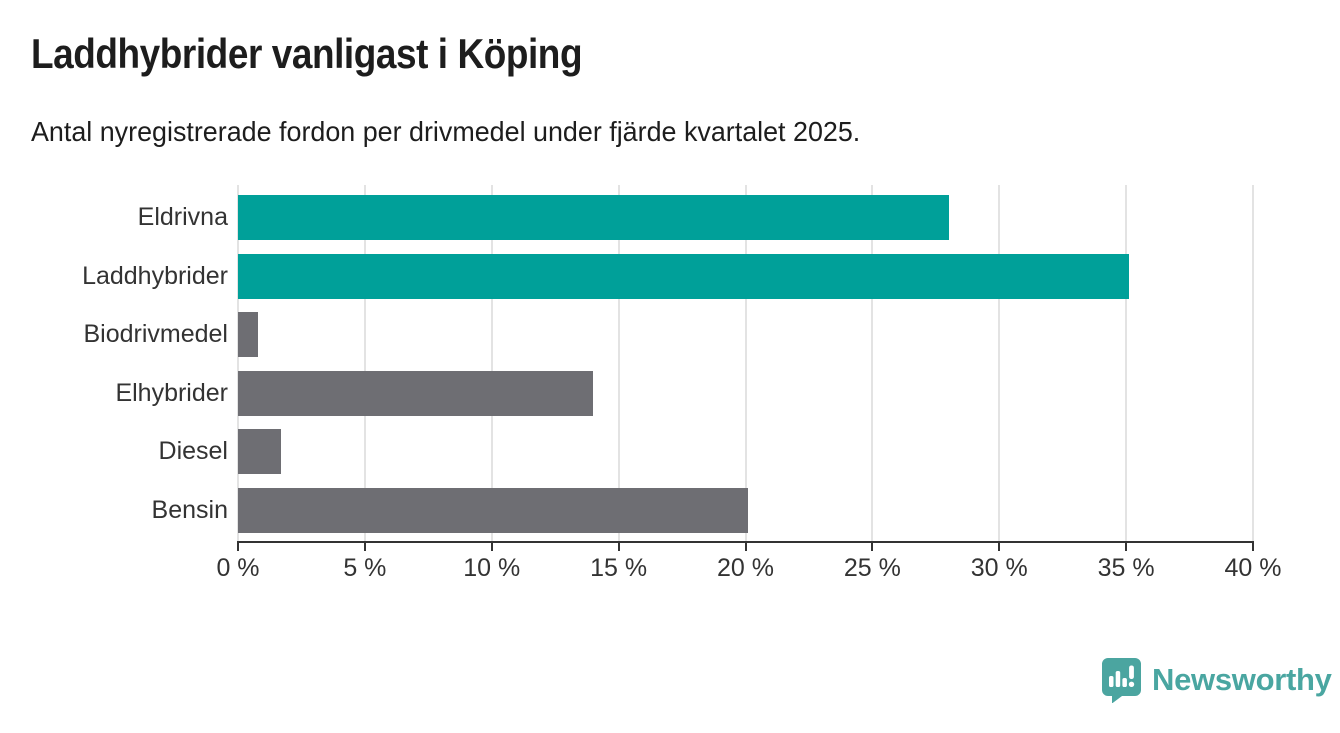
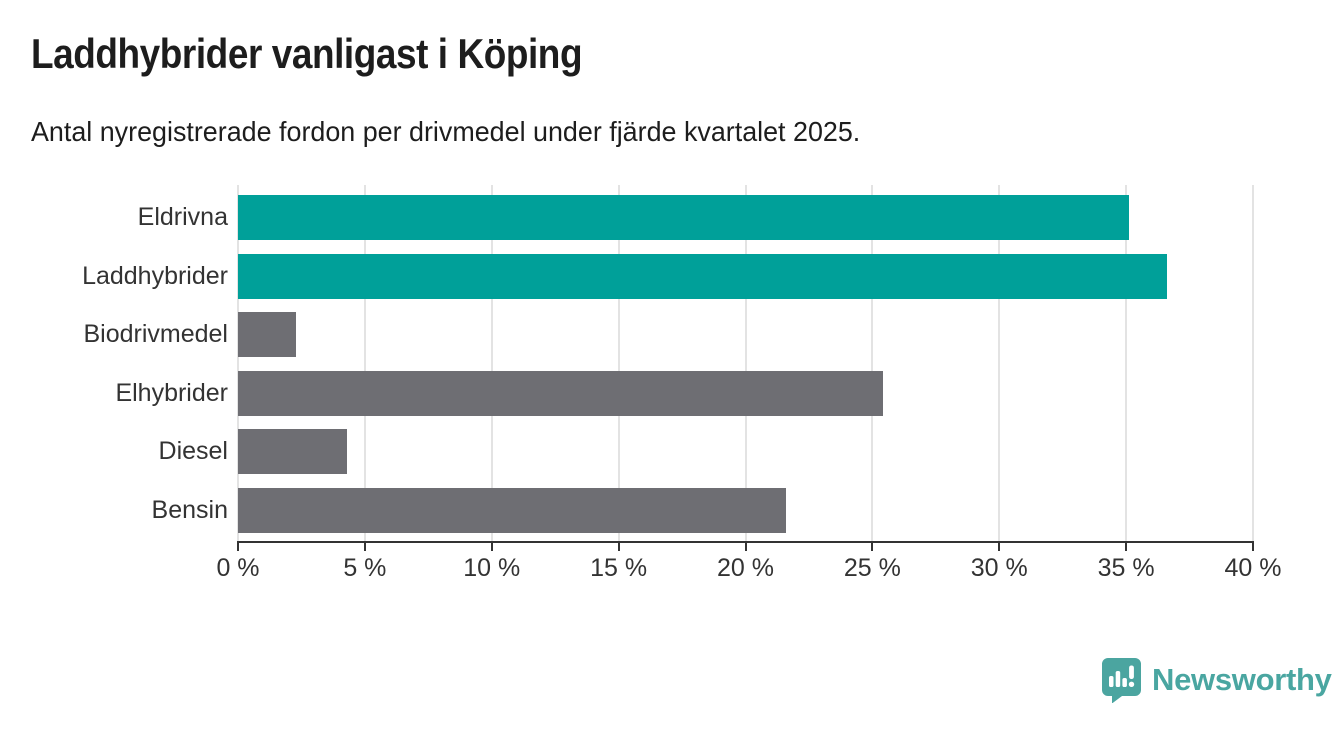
Eldrivna: 28.0% -> 35.1%
Laddhybrider: 35.1% -> 36.6%
Biodrivmedel: 0.8% -> 2.3%
Elhybrider: 14.0% -> 25.4%
Diesel: 1.7% -> 4.3%
Bensin: 20.1% -> 21.6%
